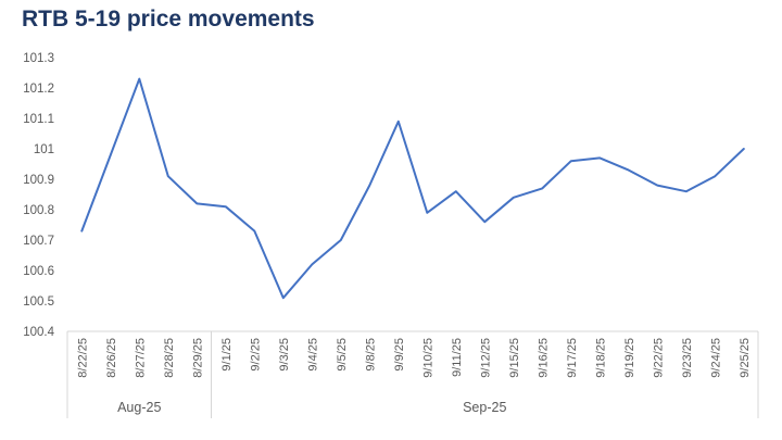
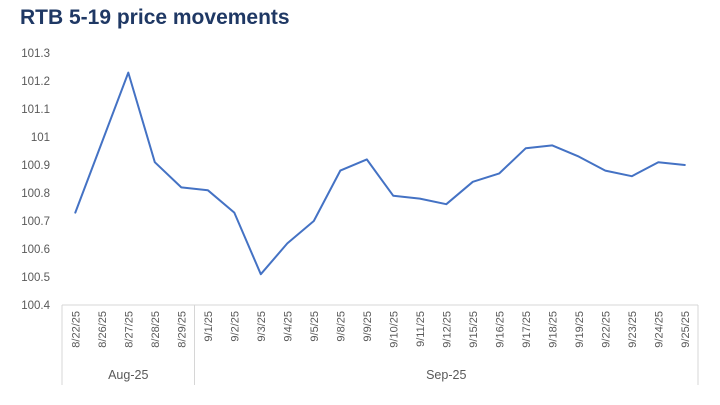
9/9/25: 101.09 -> 100.92
9/11/25: 100.86 -> 100.78
9/25/25: 101.00 -> 100.90
